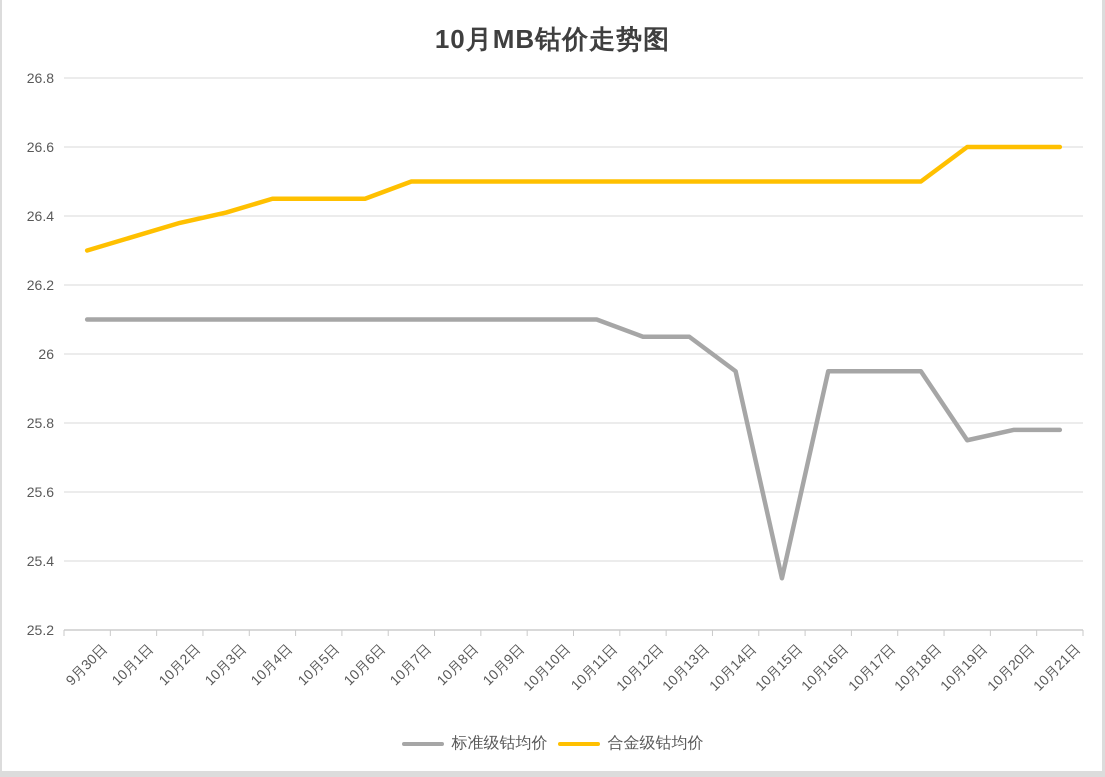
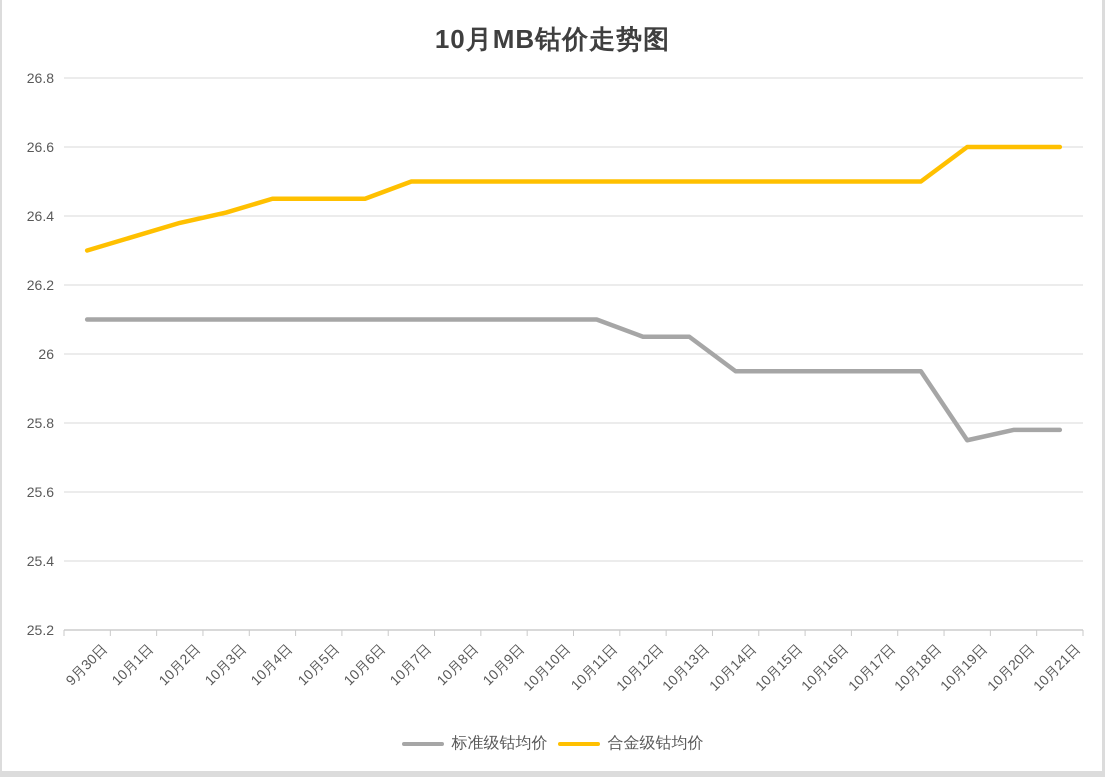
标准级钴均价/10月15日: 25.35 -> 25.95
